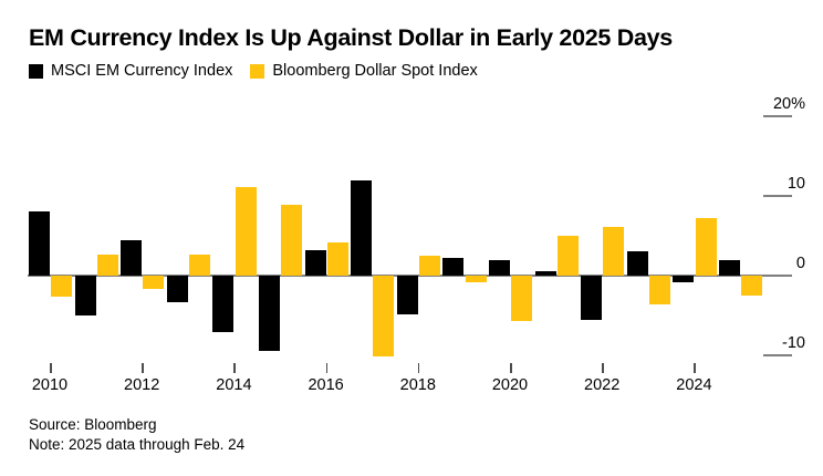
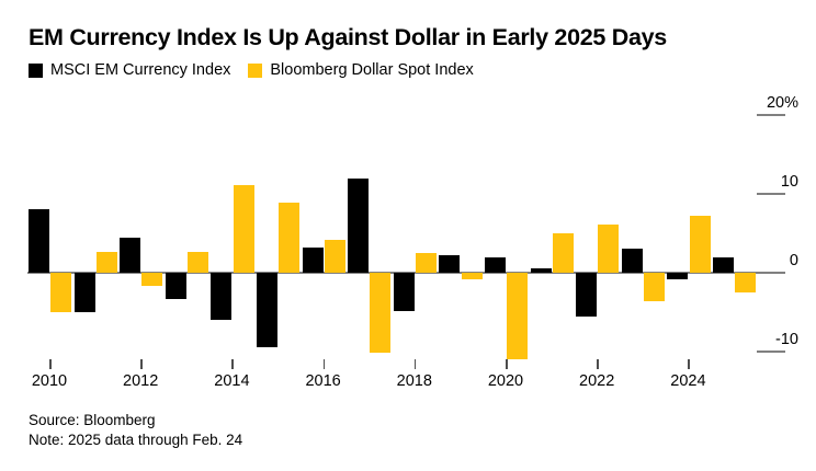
Bloomberg Dollar Spot Index/2010: -3% -> -5%
MSCI EM Currency Index/2014: -7% -> -6%
Bloomberg Dollar Spot Index/2020: -6% -> -11%
